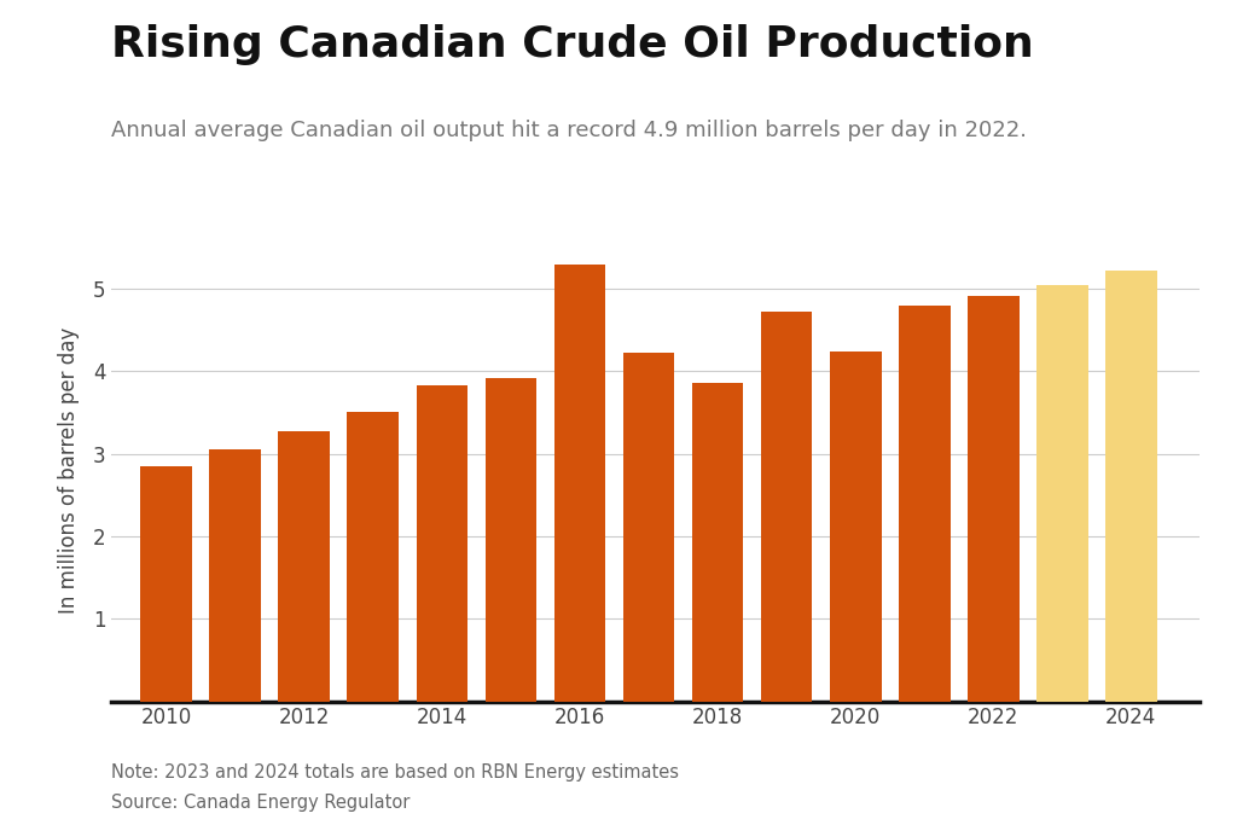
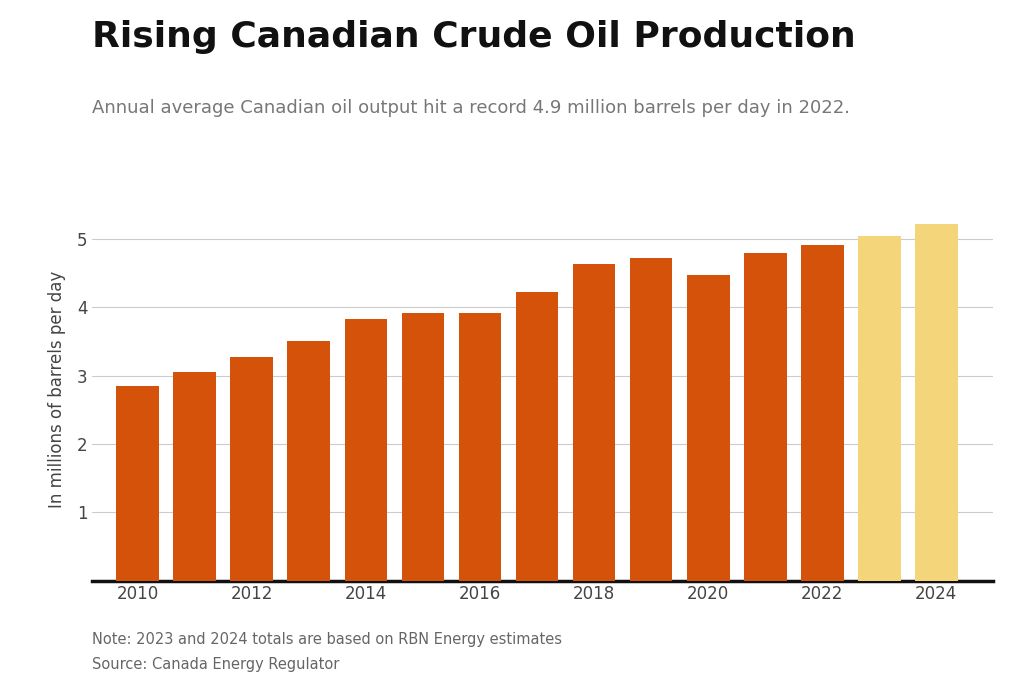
2016: 5.30 -> 3.92
2018: 3.86 -> 4.63
2020: 4.24 -> 4.48
